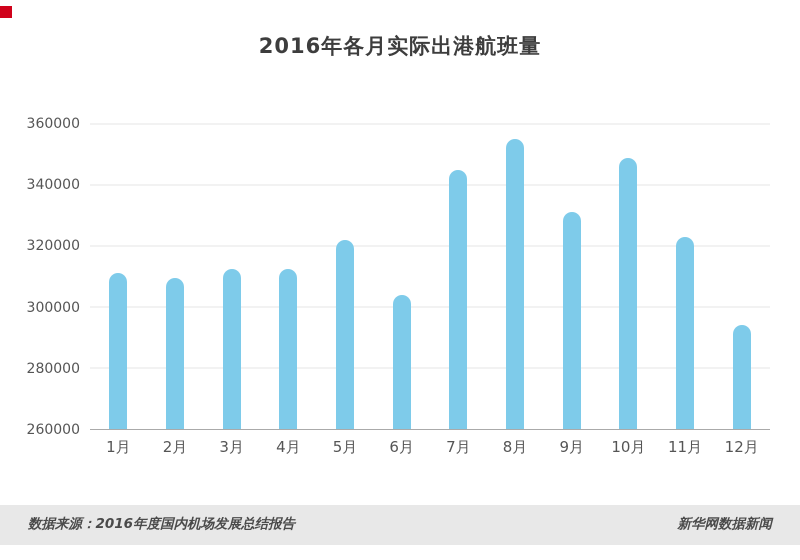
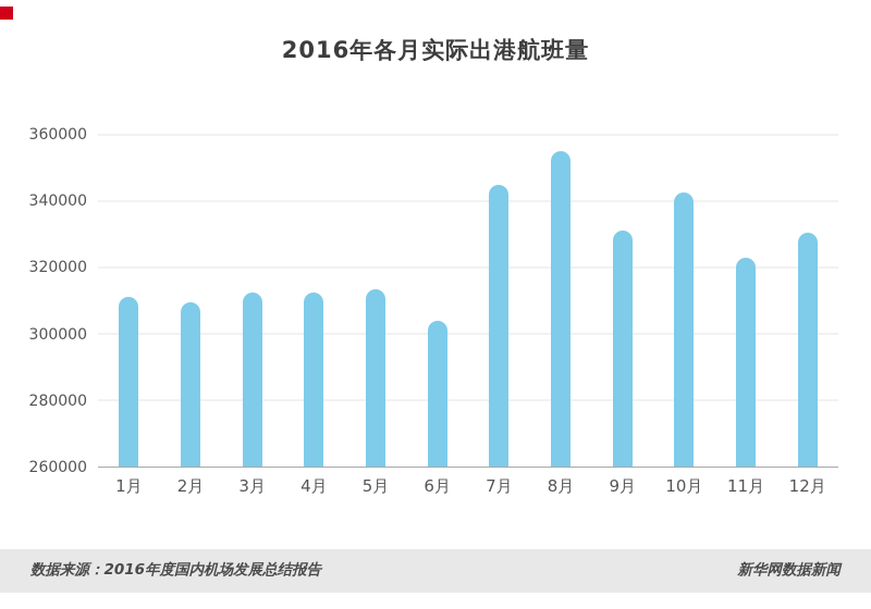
5月: 322000 -> 314000
10月: 349000 -> 342000
12月: 294000 -> 330000
